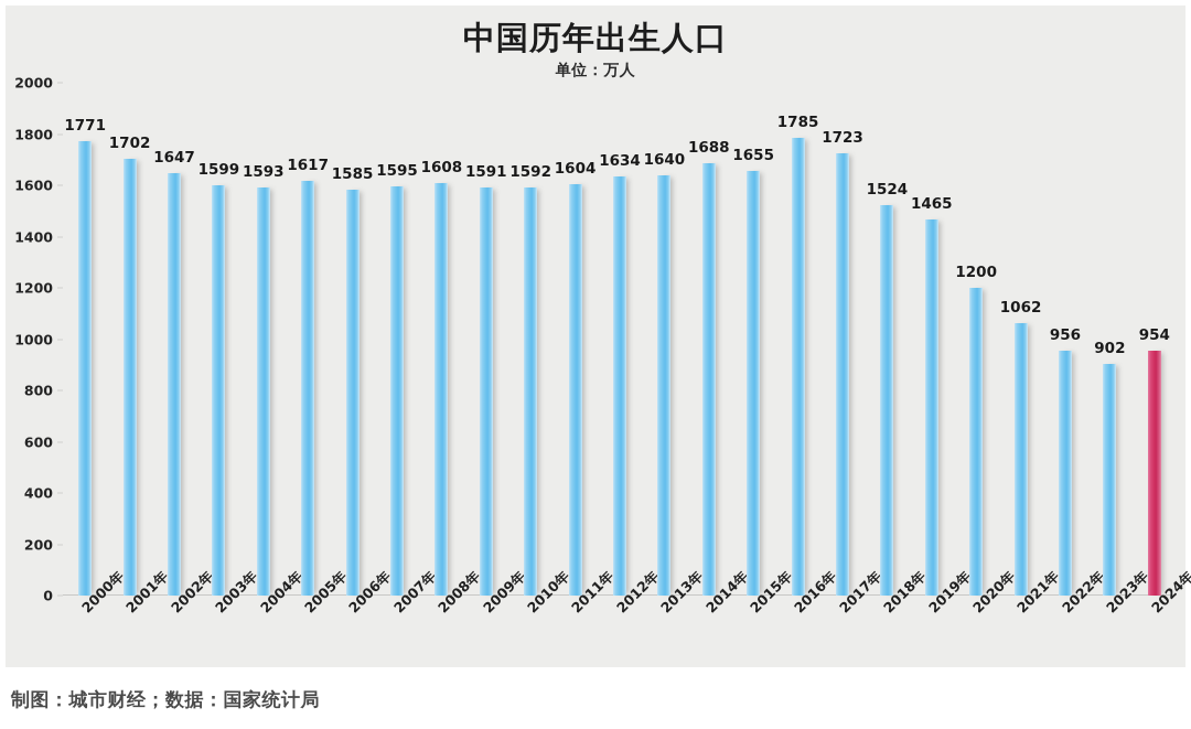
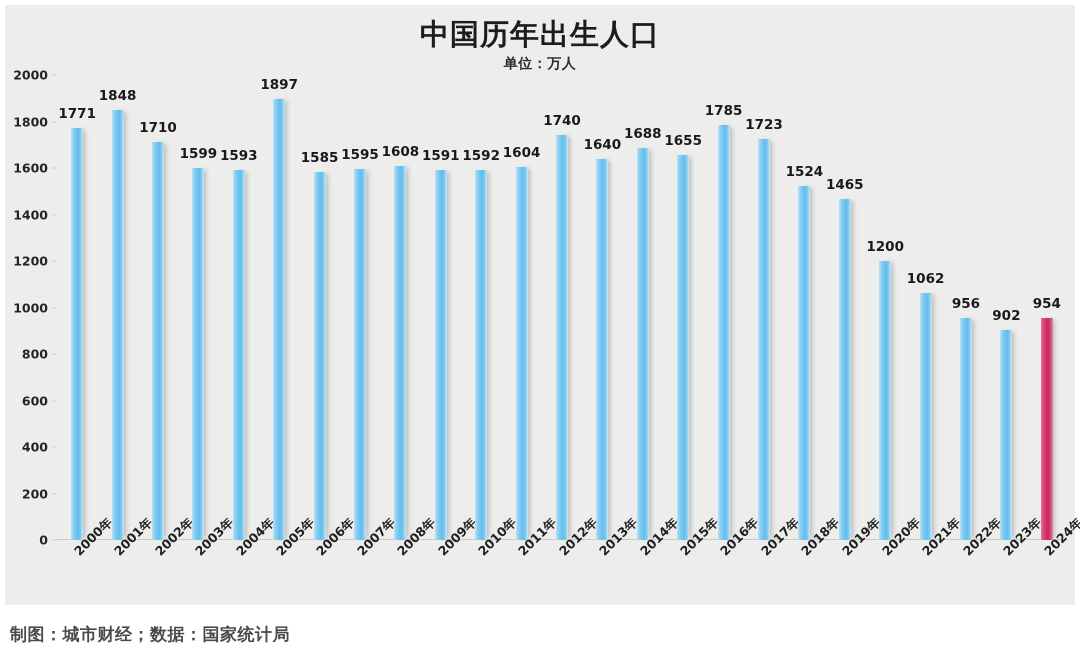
2001年: 1702 -> 1848
2002年: 1647 -> 1710
2005年: 1617 -> 1897
2012年: 1634 -> 1740
